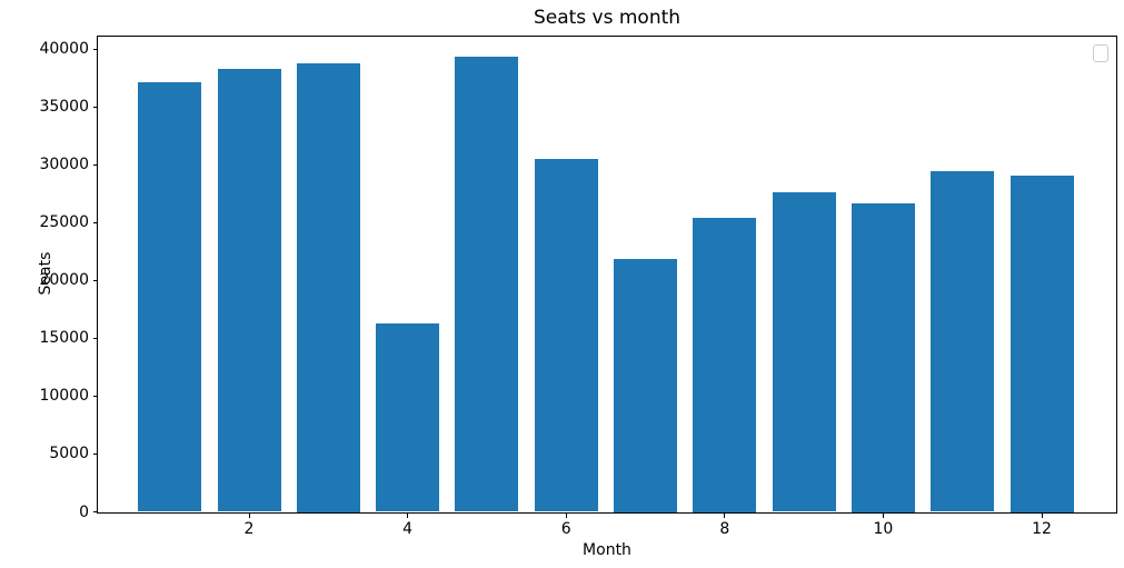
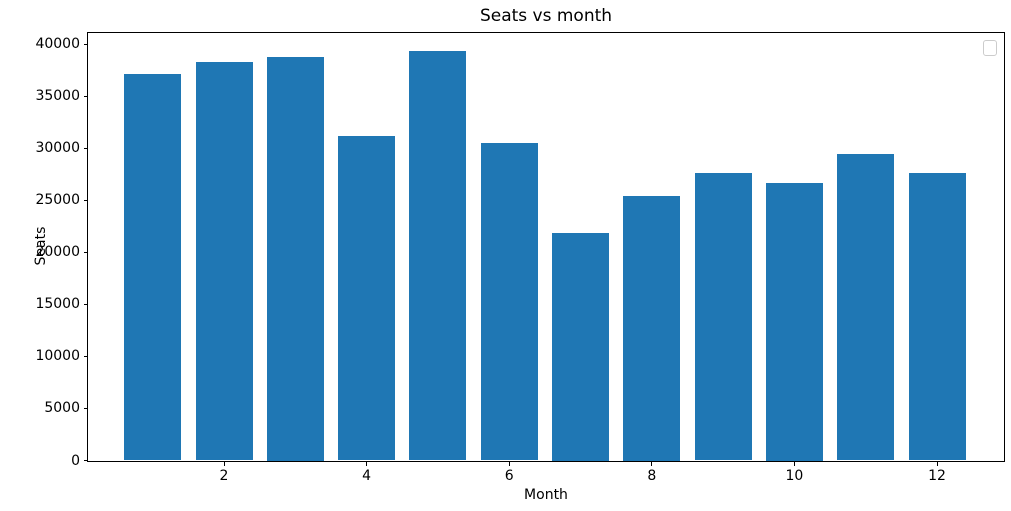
4: 16300 -> 31200
12: 29100 -> 27600
